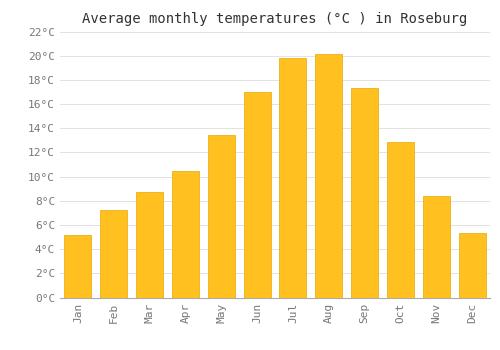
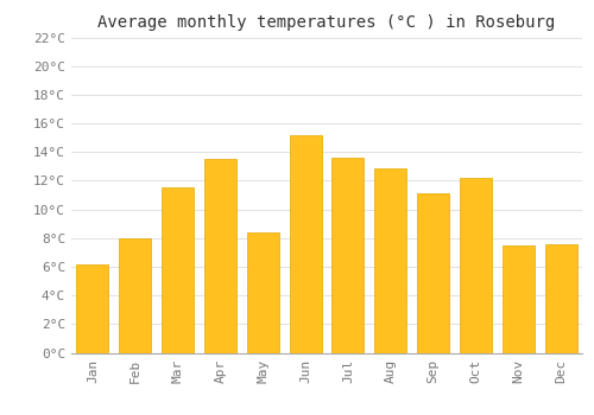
Jan: 5.2°C -> 6.2°C
Feb: 7.2°C -> 8.0°C
Mar: 8.7°C -> 11.5°C
Apr: 10.5°C -> 13.5°C
May: 13.4°C -> 8.4°C
Jun: 17.0°C -> 15.2°C
Jul: 19.8°C -> 13.6°C
Aug: 20.1°C -> 12.9°C
Sep: 17.3°C -> 11.1°C
Oct: 12.9°C -> 12.2°C
Nov: 8.4°C -> 7.5°C
Dec: 5.3°C -> 7.6°C
